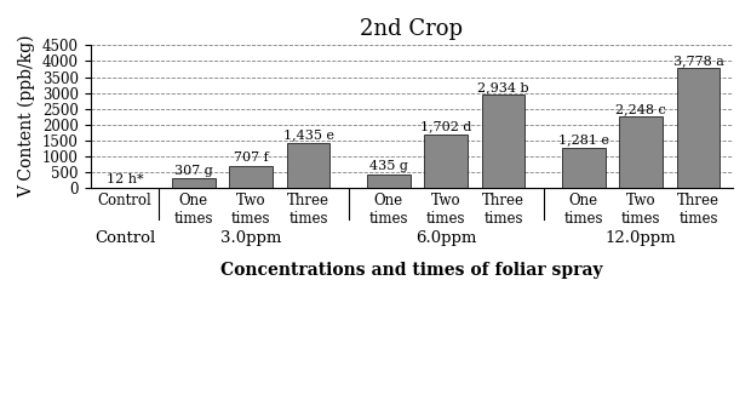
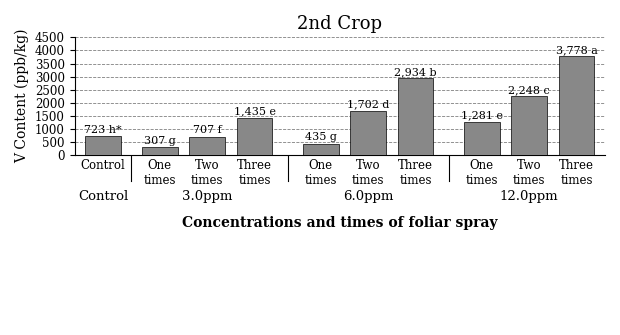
Control: 12 -> 723
